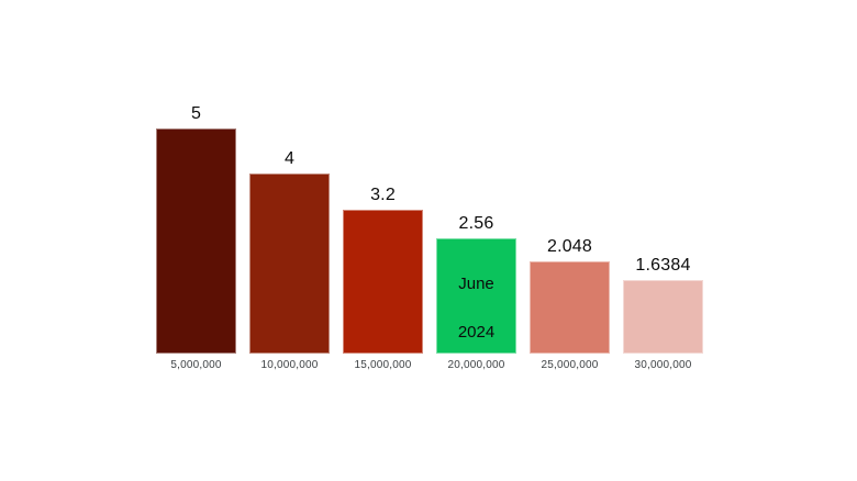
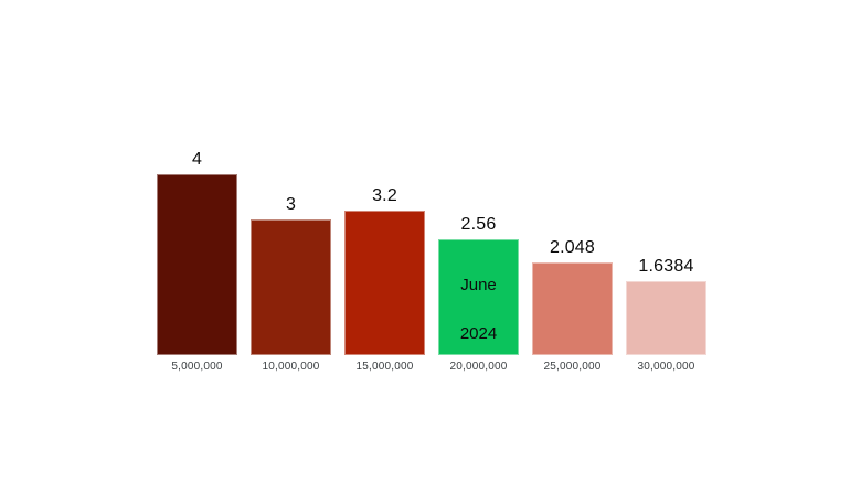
5,000,000: 5 -> 4
10,000,000: 4 -> 3
